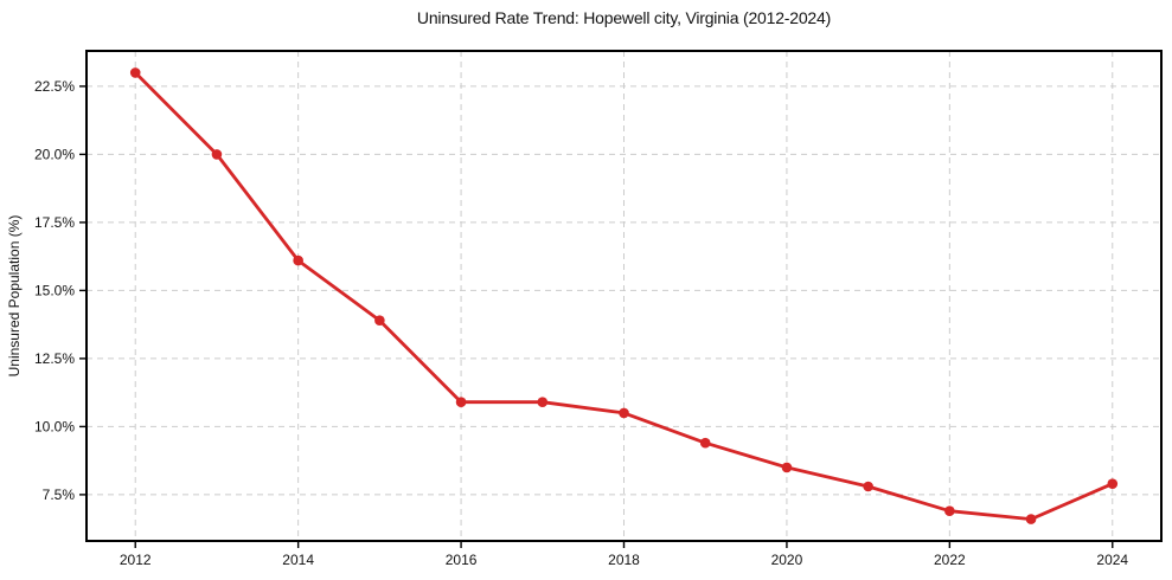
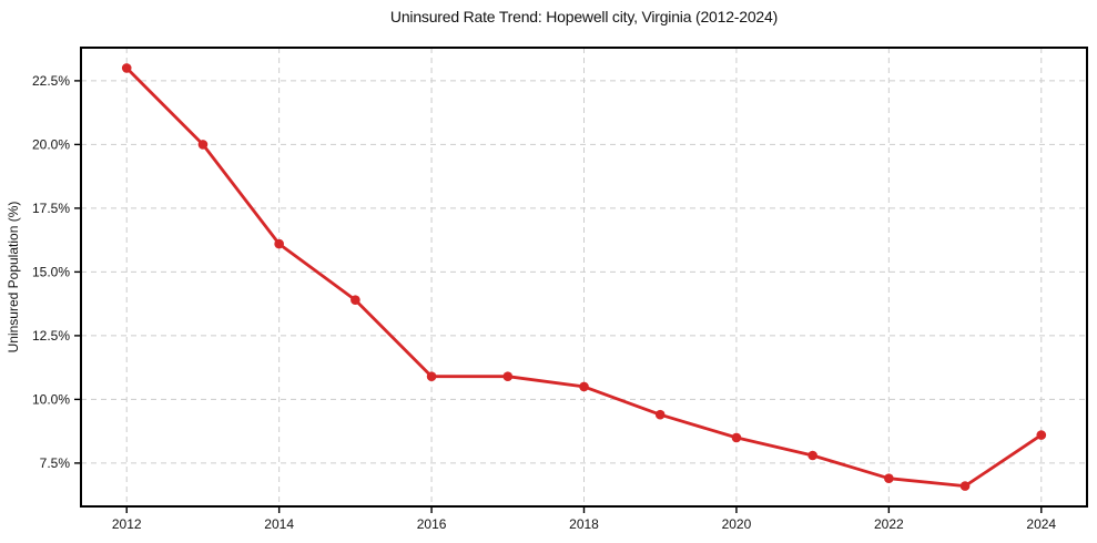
2024: 7.9% -> 8.6%
